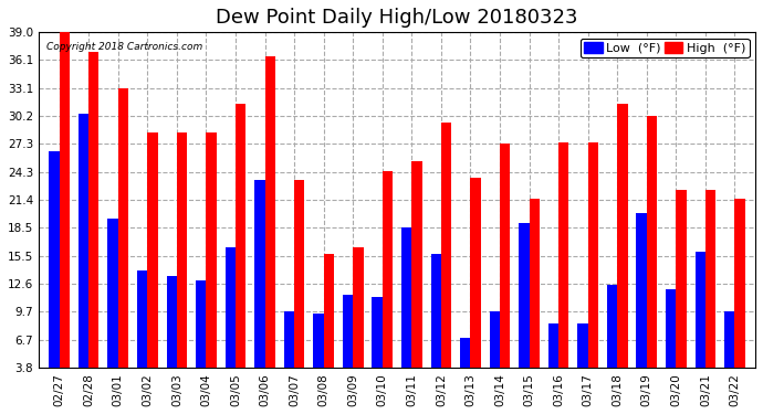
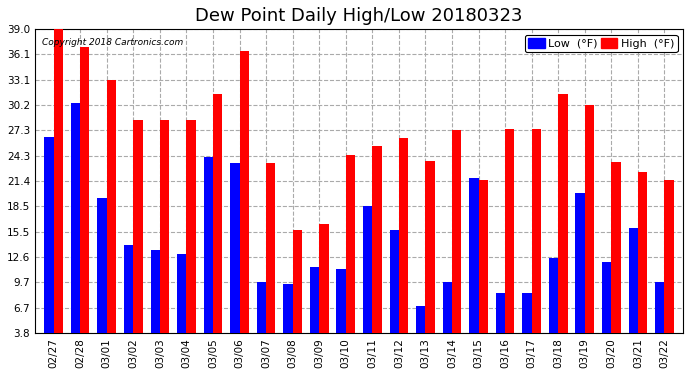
Low (°F)/03/05: 16.5 -> 24.2
High (°F)/03/12: 29.5 -> 26.4
Low (°F)/03/15: 19.0 -> 21.8
High (°F)/03/20: 22.5 -> 23.6
